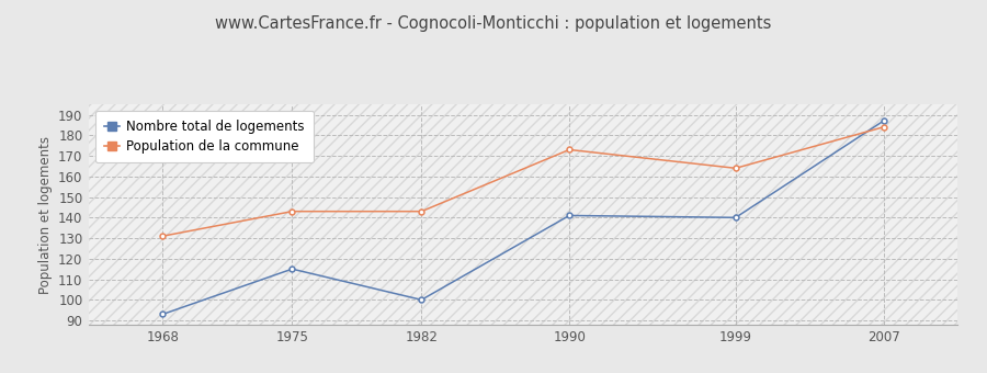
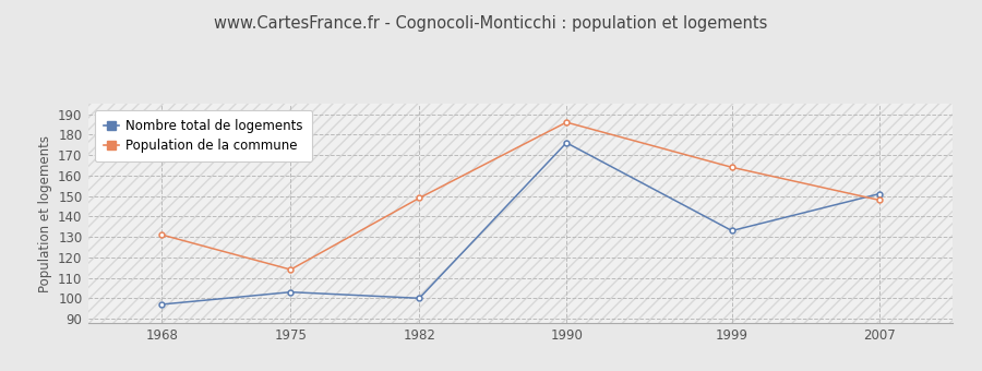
Nombre total de logements/1968: 93 -> 97
Nombre total de logements/1975: 115 -> 103
Population de la commune/1975: 143 -> 114
Population de la commune/1982: 143 -> 149
Nombre total de logements/1990: 141 -> 176
Population de la commune/1990: 173 -> 186
Nombre total de logements/1999: 140 -> 133
Nombre total de logements/2007: 187 -> 151
Population de la commune/2007: 184 -> 148
